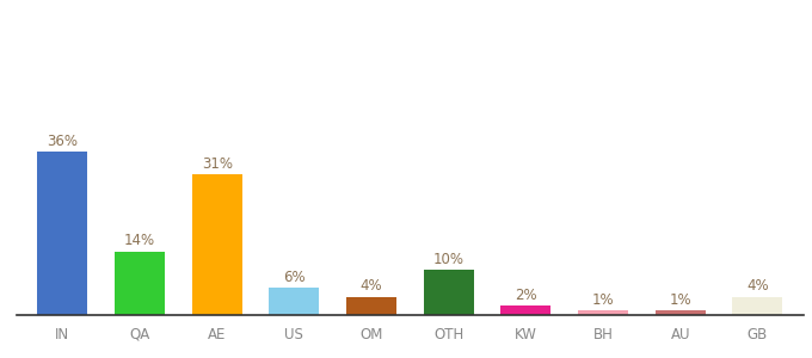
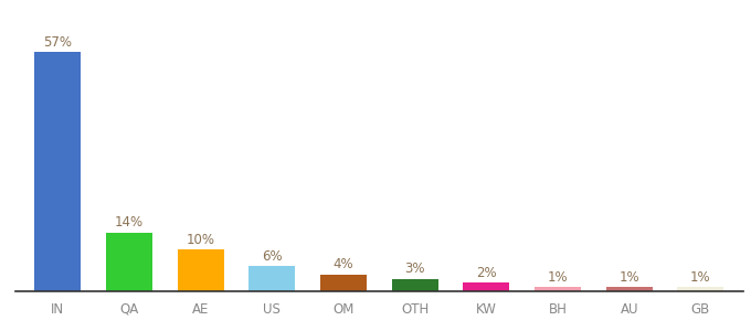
IN: 36% -> 57%
AE: 31% -> 10%
OTH: 10% -> 3%
GB: 4% -> 1%
